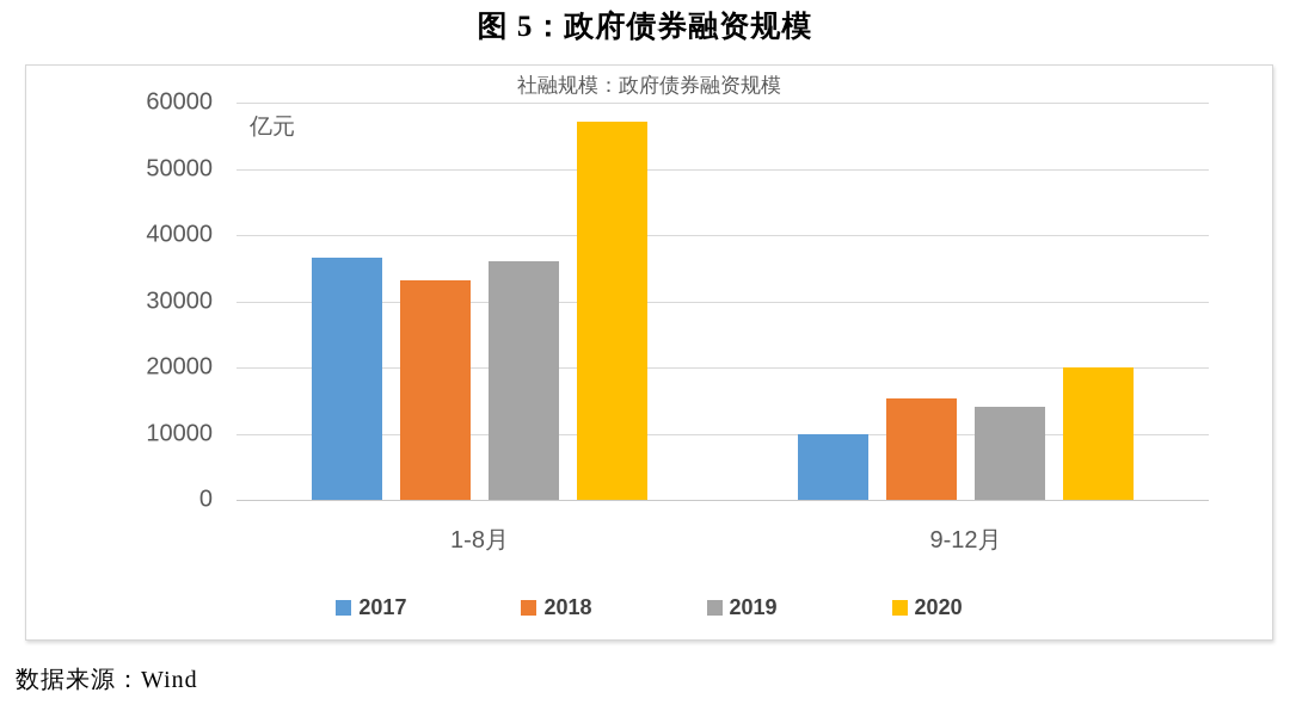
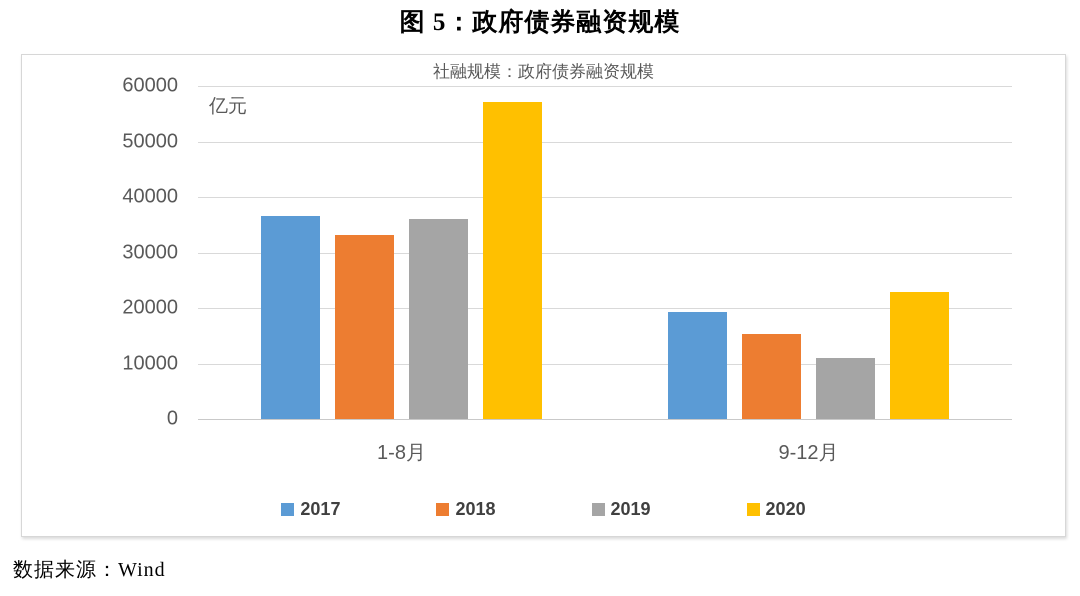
2017/9-12月: 10000 -> 19000
2019/9-12月: 14000 -> 11000
2020/9-12月: 20000 -> 23000
